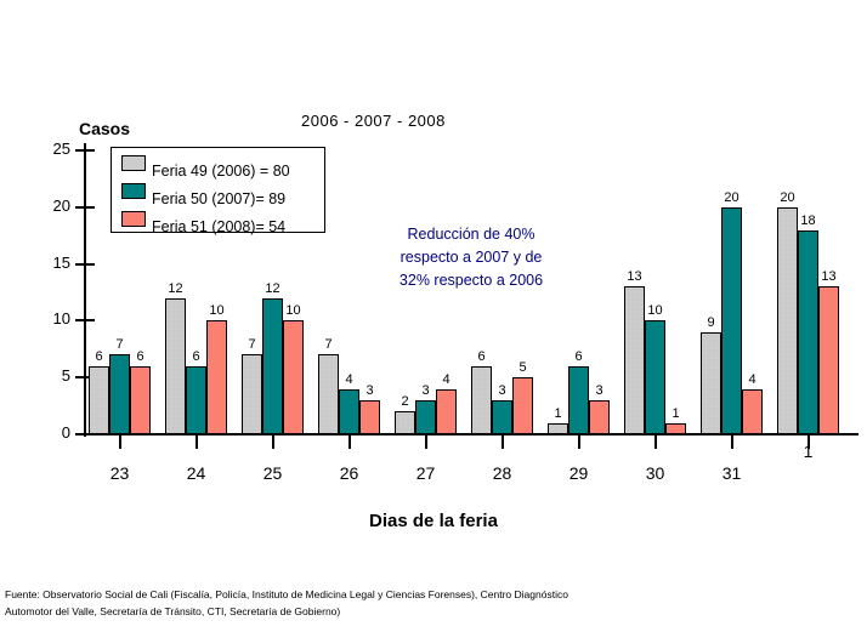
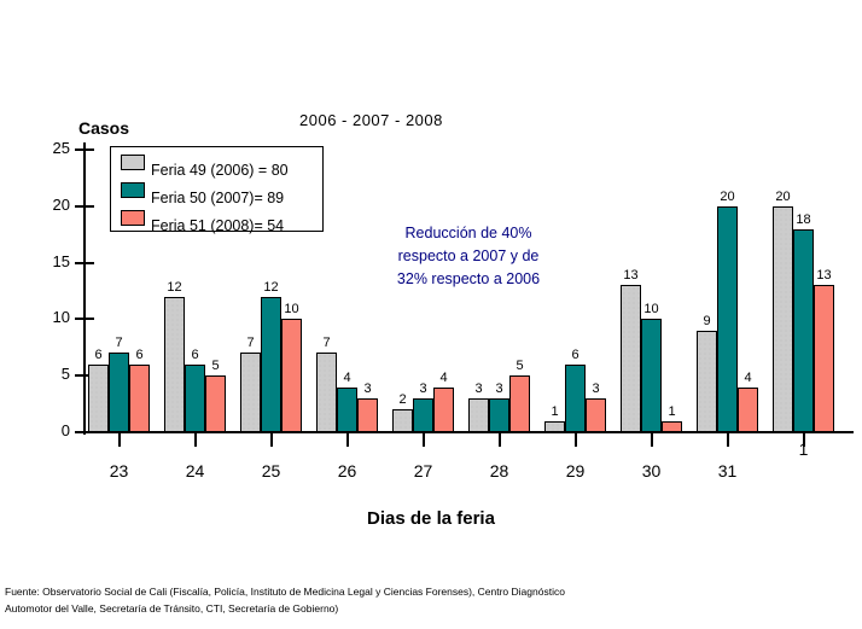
Feria 51 (2008)= 54/24: 10 -> 5
Feria 49 (2006) = 80/28: 6 -> 3
